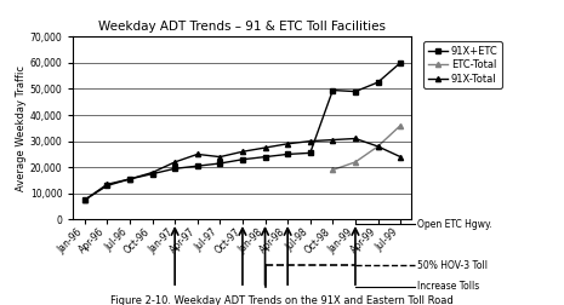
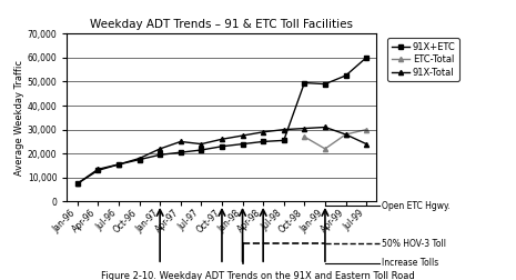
ETC-Total/Oct-98: 19,000 -> 27,000
ETC-Total/Jul-99: 36,000 -> 30,000
